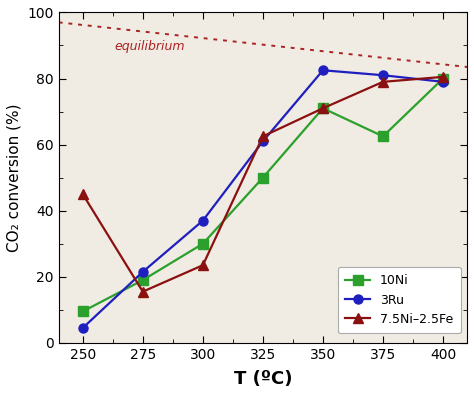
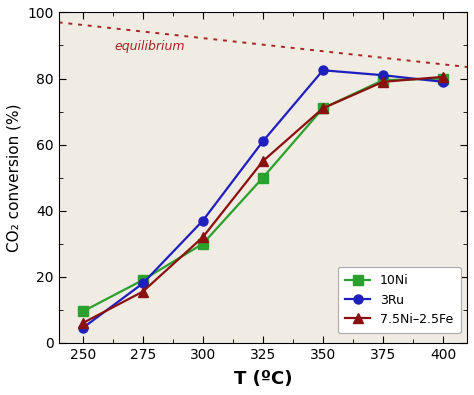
7.5Ni–2.5Fe/250: 45.0 -> 6.0
3Ru/275: 21.5 -> 18.0
7.5Ni–2.5Fe/300: 23.5 -> 32.0
7.5Ni–2.5Fe/325: 62.5 -> 55.0
10Ni/375: 62.5 -> 79.5
